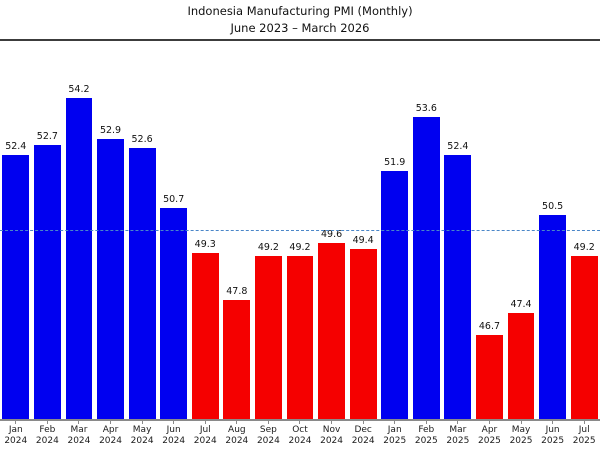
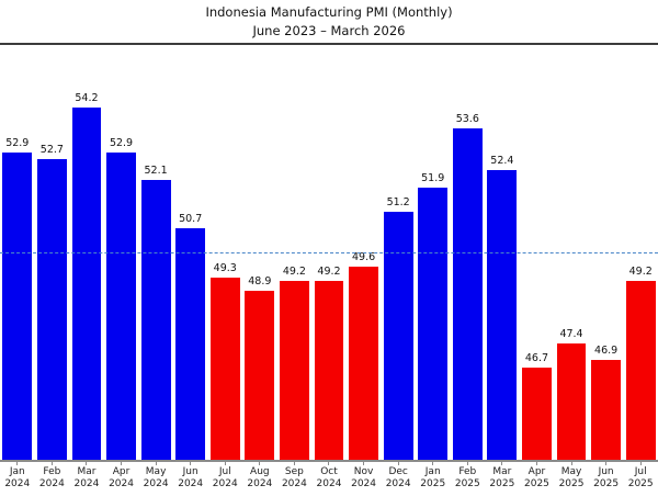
Jan 2024: 52.4 -> 52.9
May 2024: 52.6 -> 52.1
Aug 2024: 47.8 -> 48.9
Dec 2024: 49.4 -> 51.2
Jun 2025: 50.5 -> 46.9
